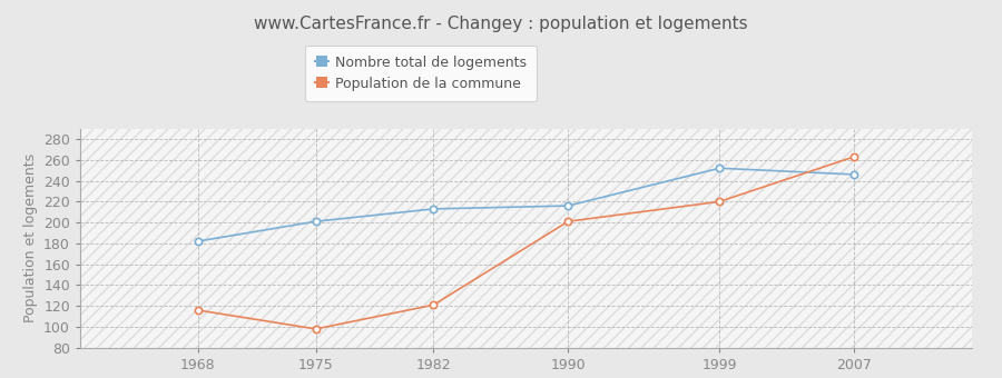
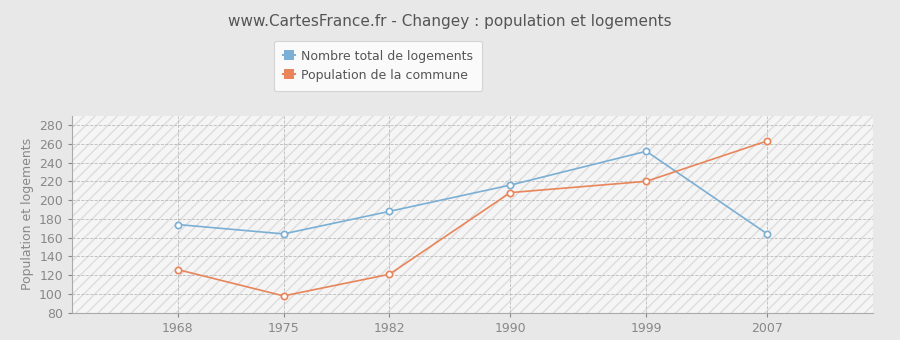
Nombre total de logements/1968: 182 -> 174
Population de la commune/1968: 116 -> 126
Nombre total de logements/1975: 201 -> 164
Nombre total de logements/1982: 213 -> 188
Population de la commune/1990: 201 -> 208
Nombre total de logements/2007: 246 -> 164
